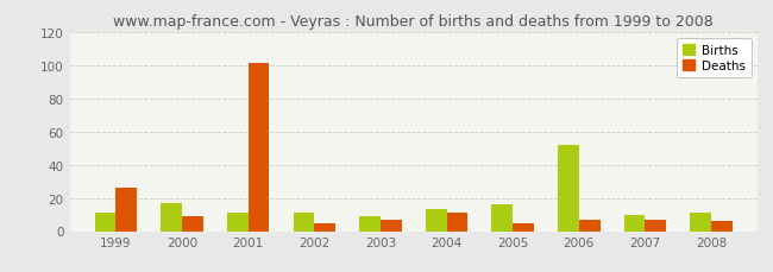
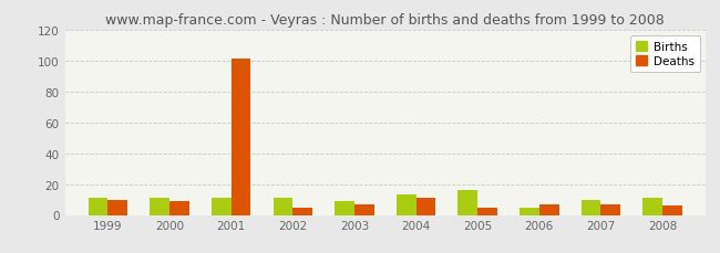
Deaths/1999: 26 -> 10
Births/2000: 17 -> 11
Births/2006: 52 -> 5
